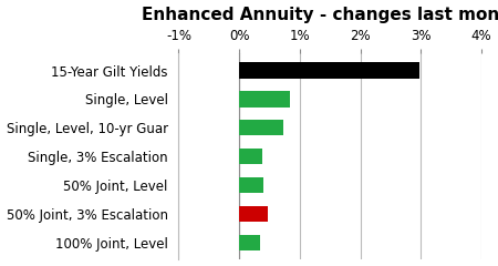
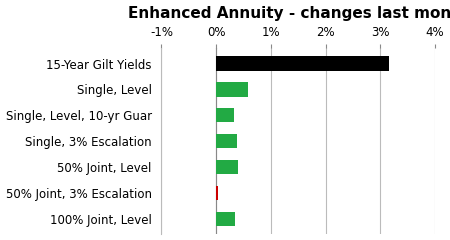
15-Year Gilt Yields: 2.98% -> 3.15%
Single, Level: 0.84% -> 0.58%
Single, Level, 10-yr Guar: 0.72% -> 0.33%
50% Joint, 3% Escalation: 0.48% -> 0.04%
